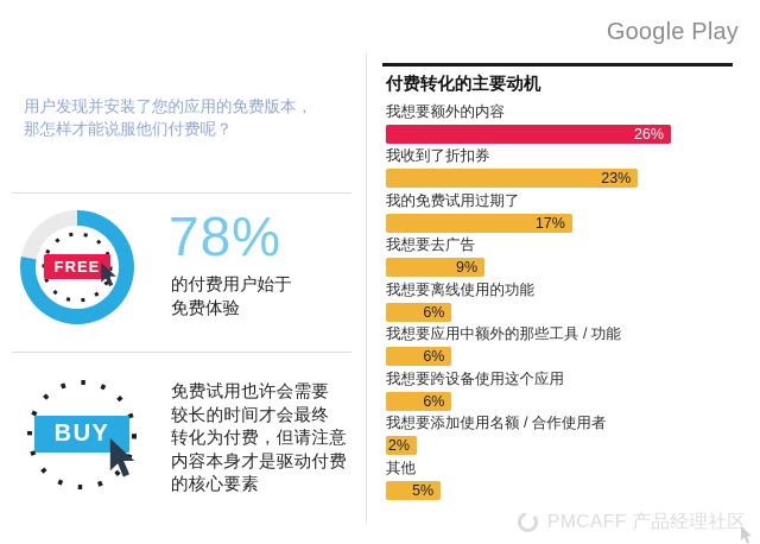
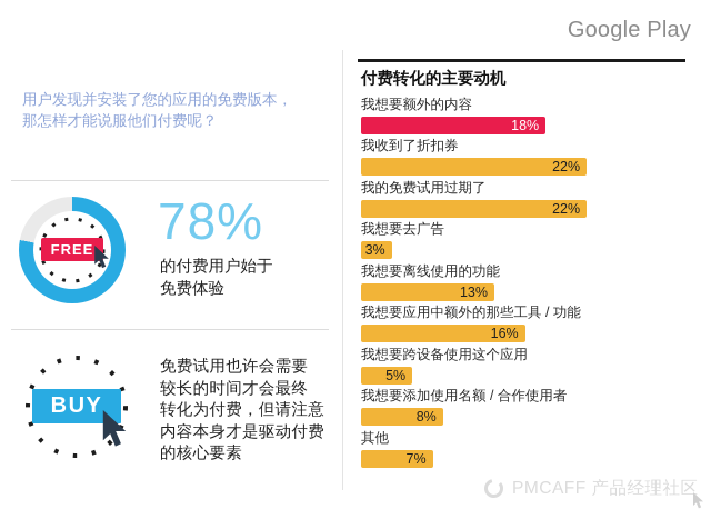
我想要额外的内容: 26% -> 18%
我收到了折扣券: 23% -> 22%
我的免费试用过期了: 17% -> 22%
我想要去广告: 9% -> 3%
我想要离线使用的功能: 6% -> 13%
我想要应用中额外的那些工具 / 功能: 6% -> 16%
我想要跨设备使用这个应用: 6% -> 5%
我想要添加使用名额 / 合作使用者: 2% -> 8%
其他: 5% -> 7%
